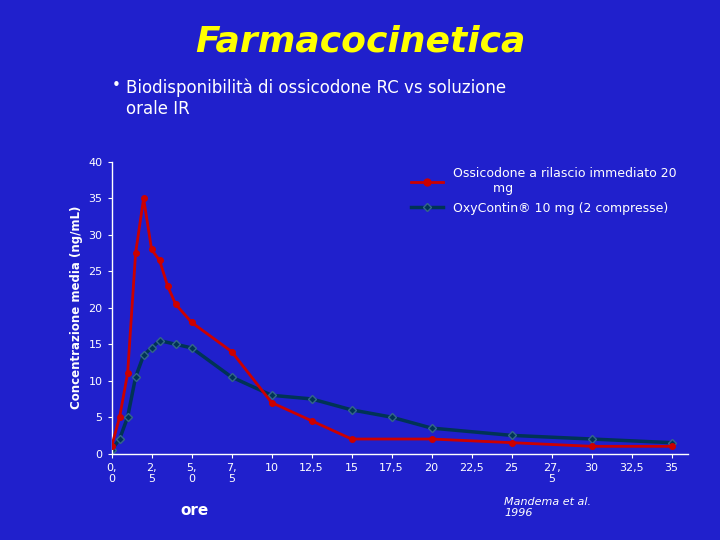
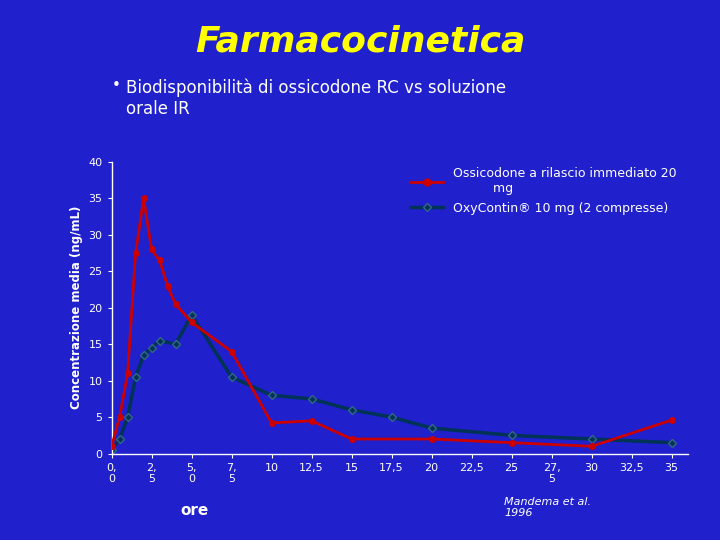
OxyContin® 10 mg (2 compresse)/5, 0: 14.5 -> 19.0
Ossicodone a rilascio immediato 20 mg/10: 7.0 -> 4.2
Ossicodone a rilascio immediato 20 mg/35: 1.0 -> 4.6
